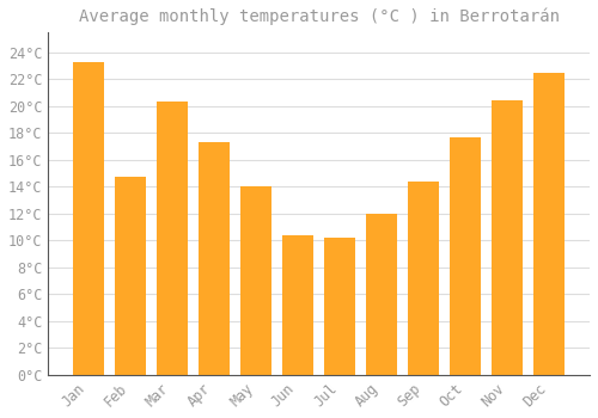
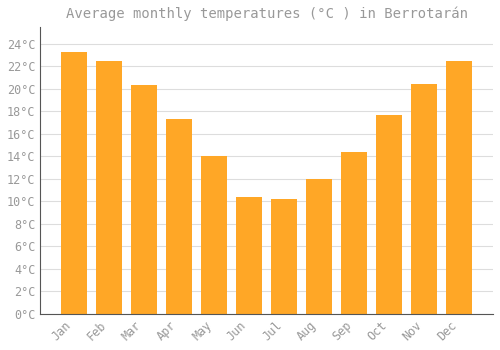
Feb: 14.7°C -> 22.5°C
